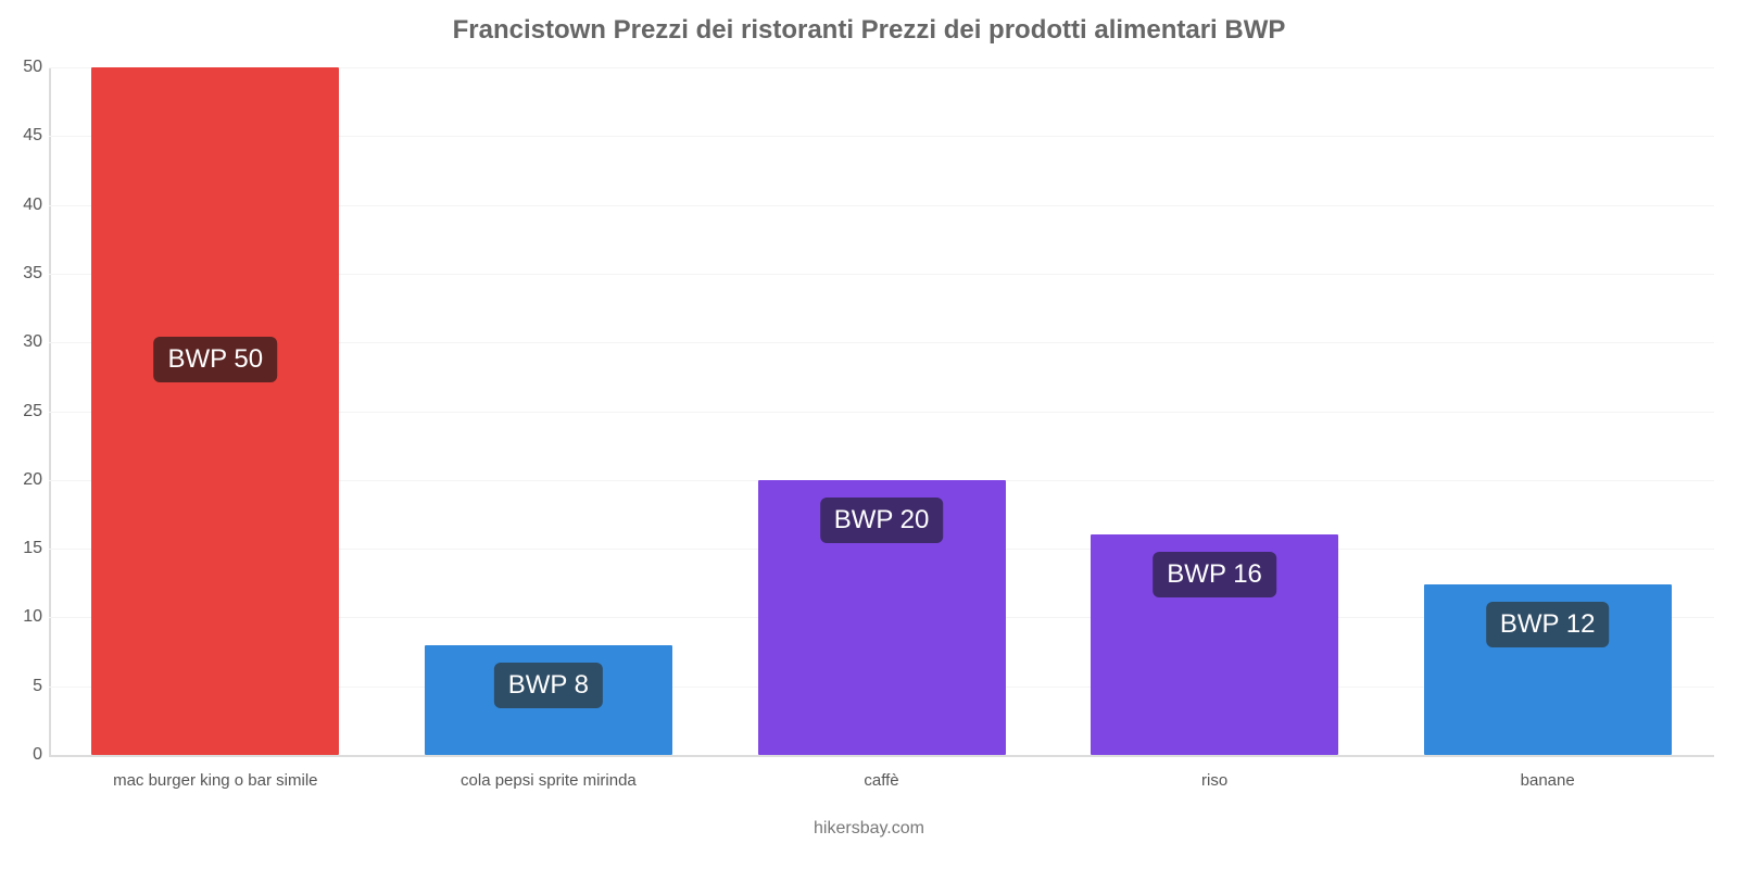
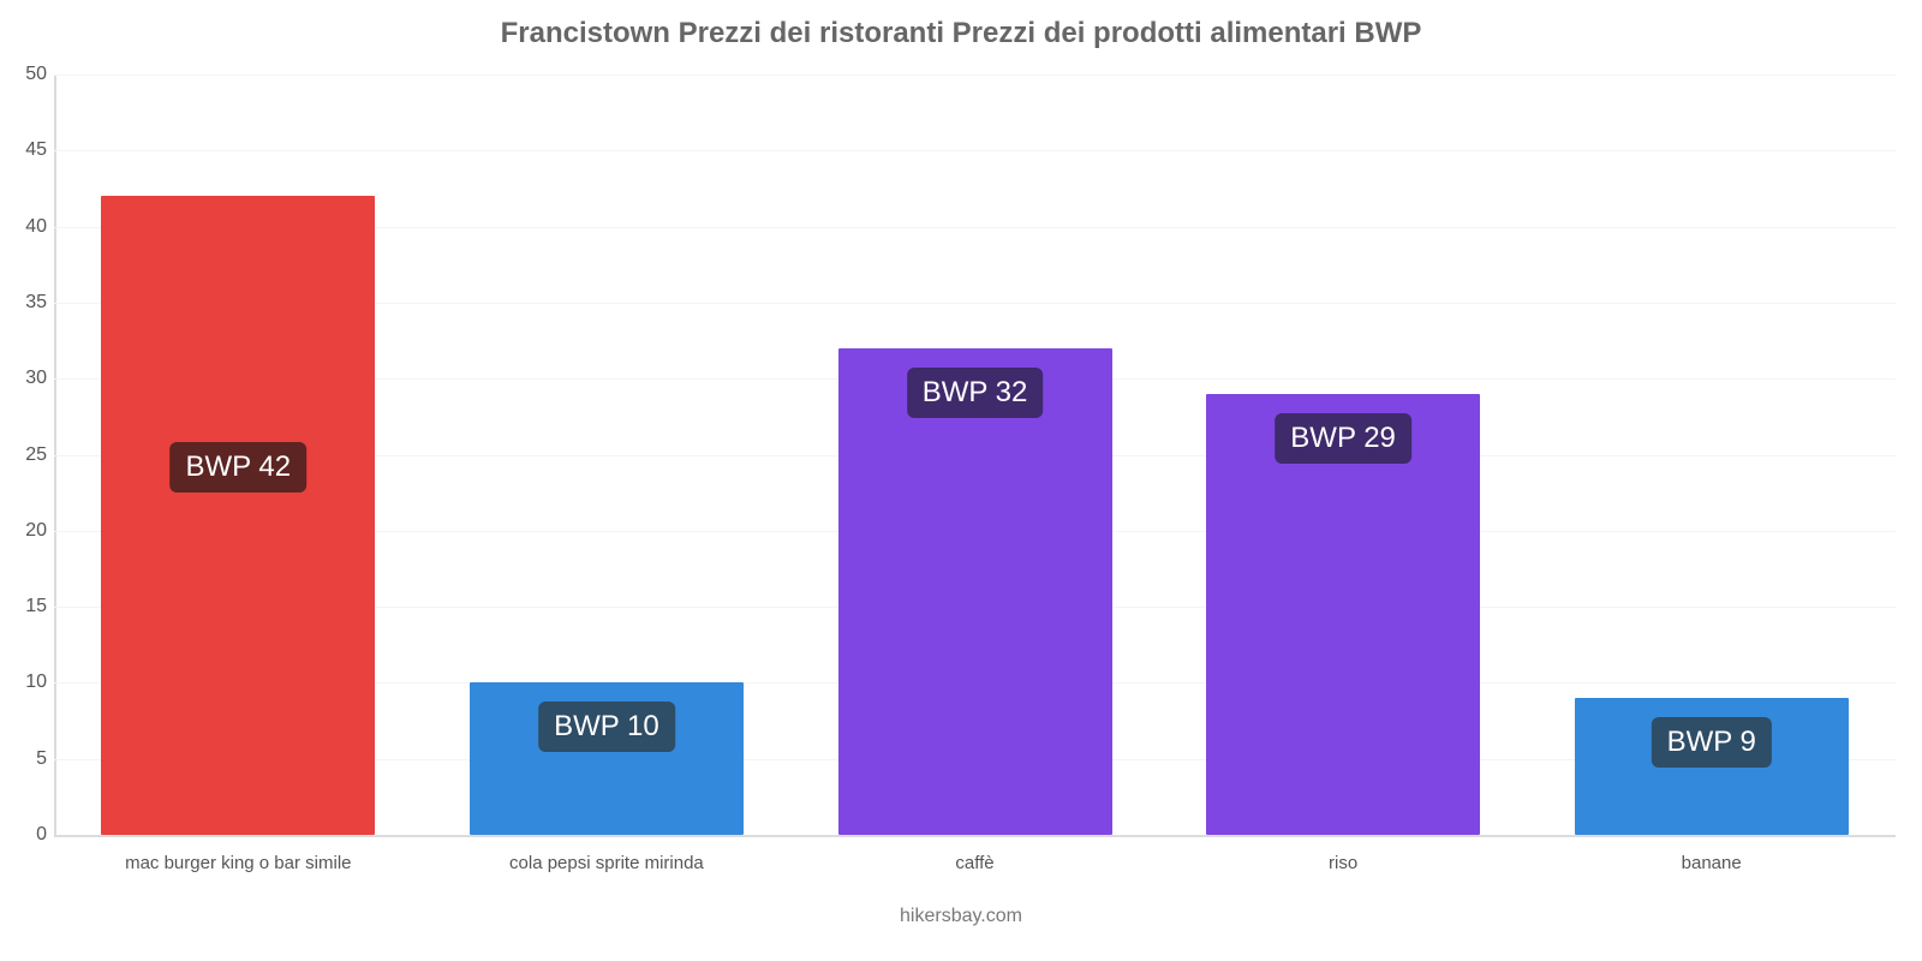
mac burger king o bar simile: 50 -> 42
cola pepsi sprite mirinda: 8 -> 10
caffè: 20 -> 32
riso: 16 -> 29
banane: 12 -> 9
